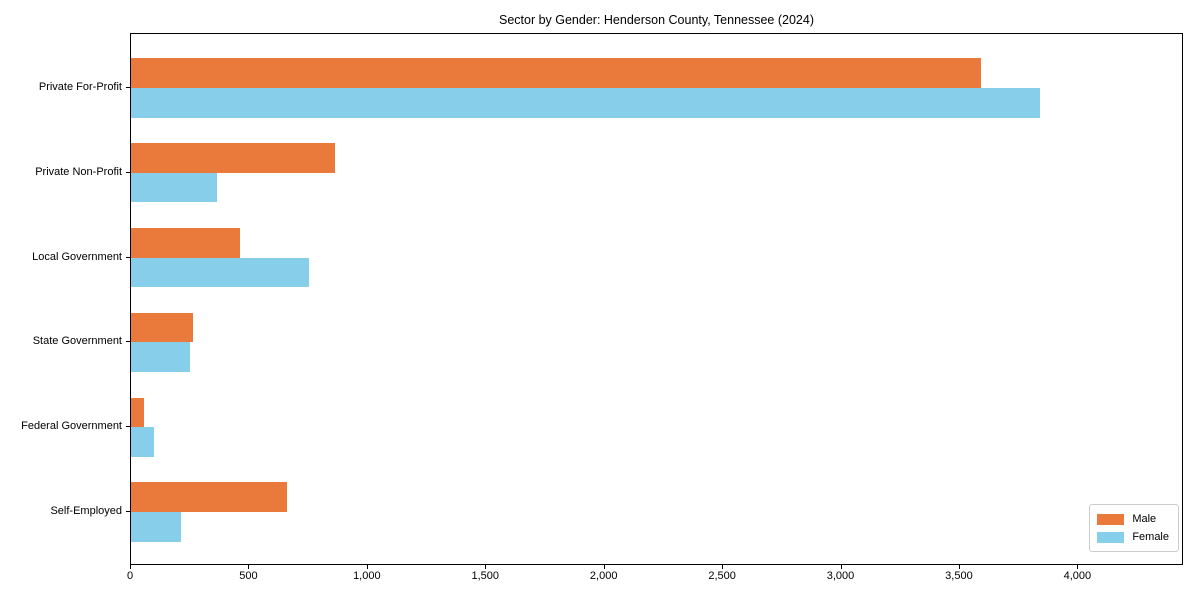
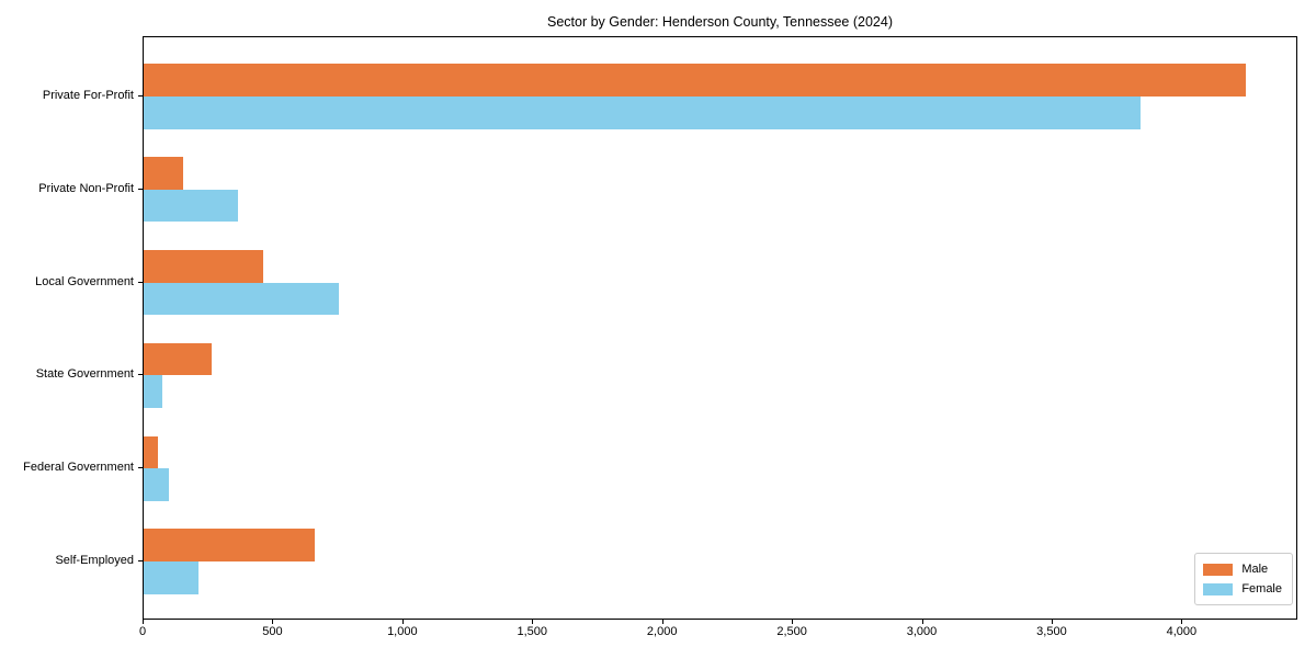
Male/Private For-Profit: 3590 -> 4240
Male/Private Non-Profit: 860 -> 150
Female/State Government: 250 -> 70
